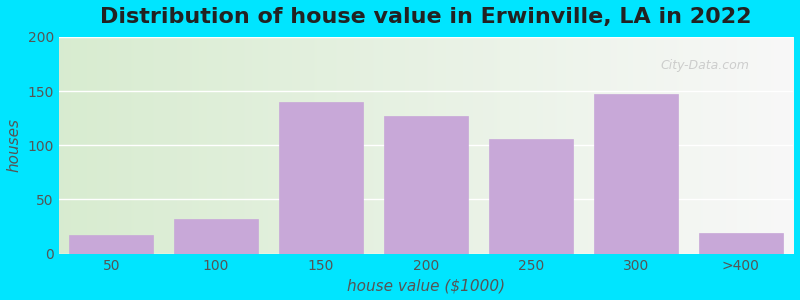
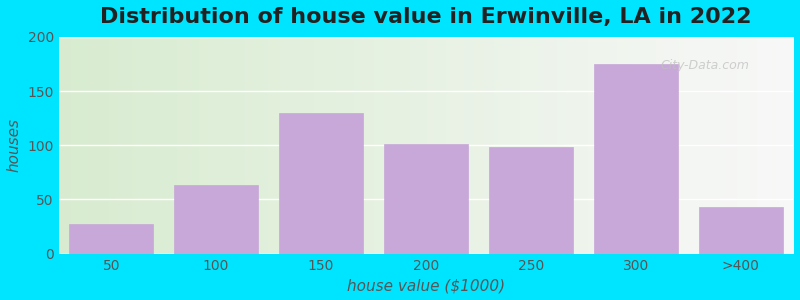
50: 17 -> 27
100: 32 -> 63
150: 140 -> 130
200: 127 -> 101
250: 106 -> 98
300: 147 -> 175
>400: 19 -> 43
